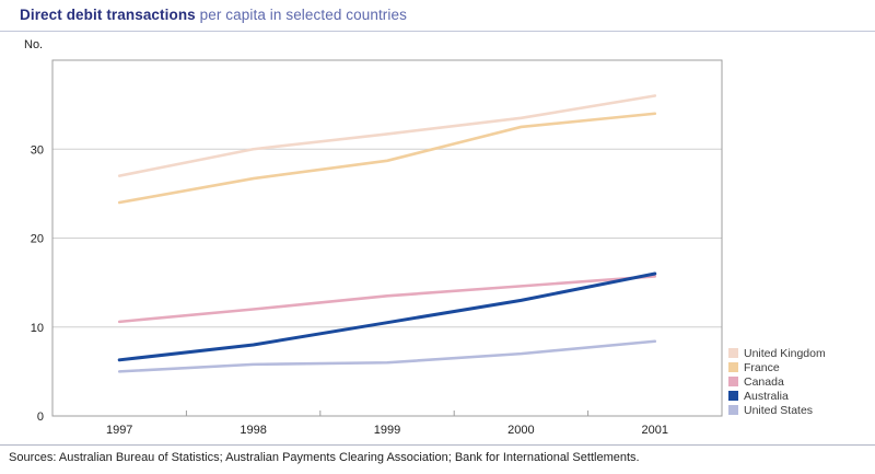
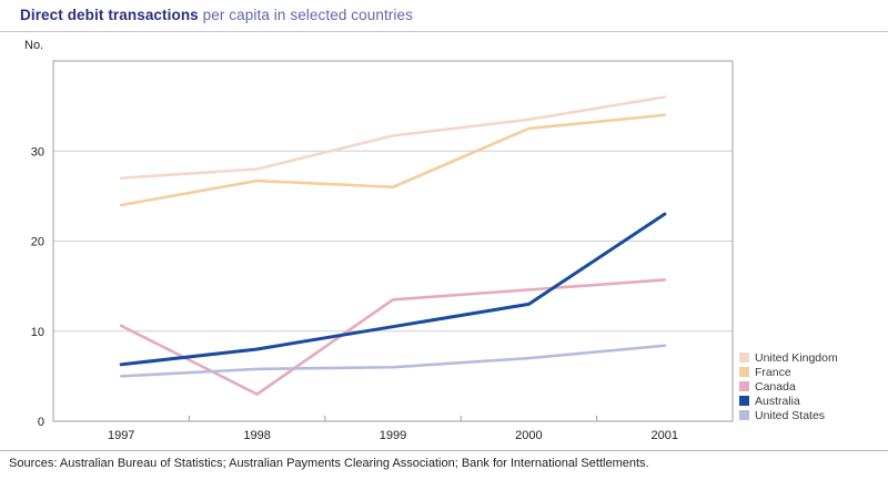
United Kingdom/1998: 30 -> 28
Canada/1998: 12 -> 3
France/1999: 29 -> 26
Australia/2001: 16 -> 23
